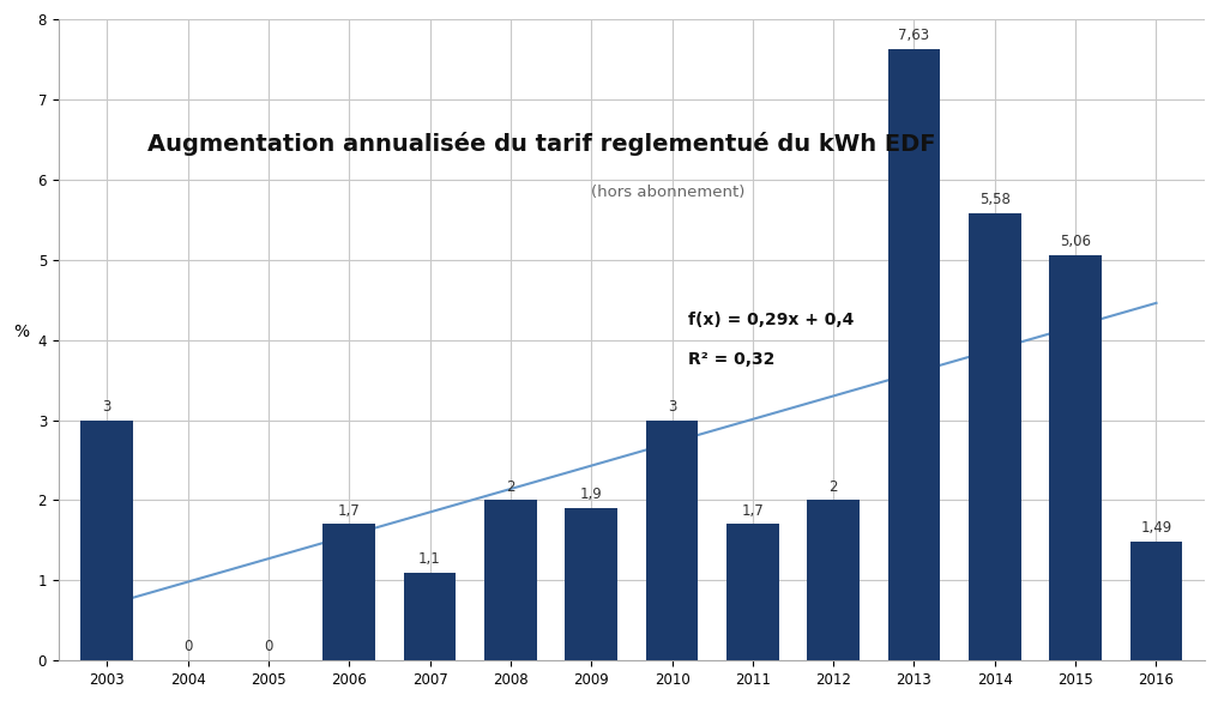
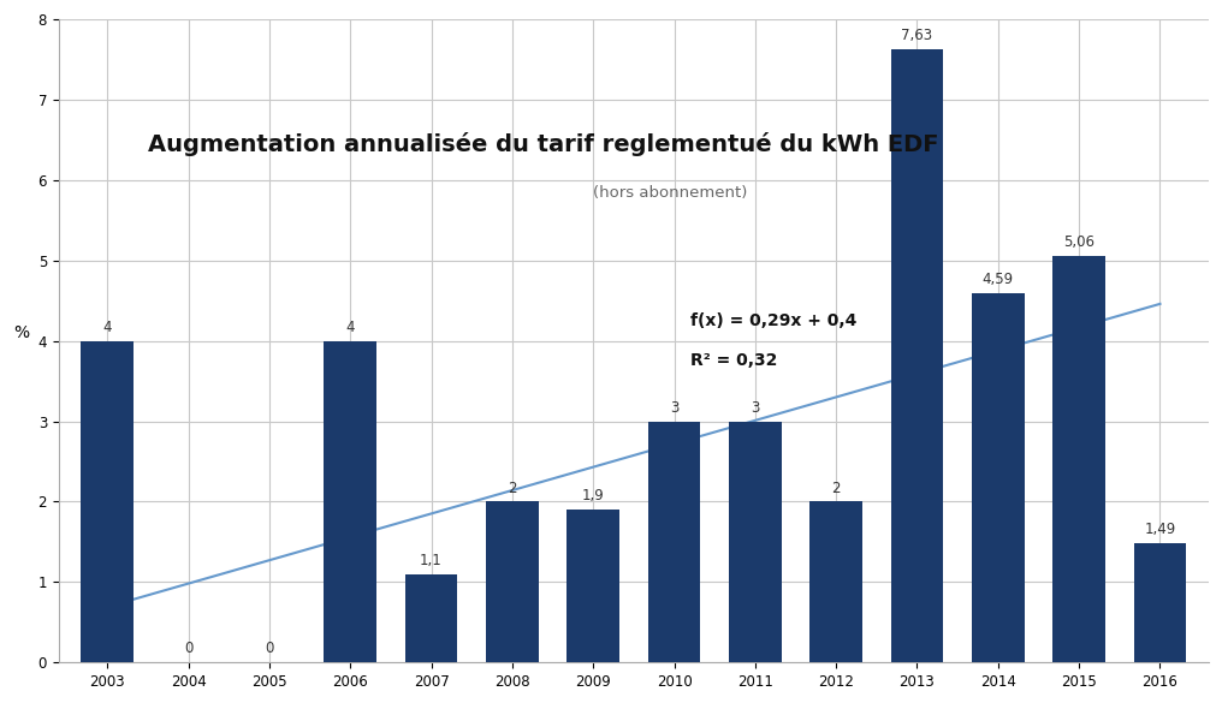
2003: 3 -> 4
2006: 1,7 -> 4
2011: 1,7 -> 3
2014: 5,58 -> 4,59
